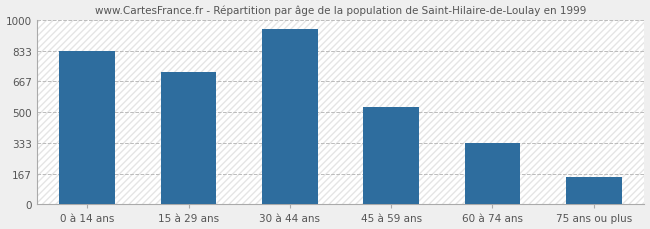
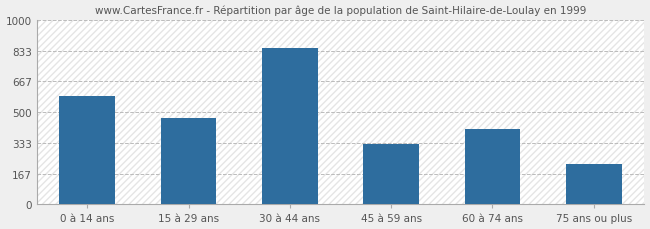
0 à 14 ans: 830 -> 590
15 à 29 ans: 720 -> 470
30 à 44 ans: 950 -> 850
45 à 59 ans: 530 -> 330
60 à 74 ans: 330 -> 410
75 ans ou plus: 150 -> 220
